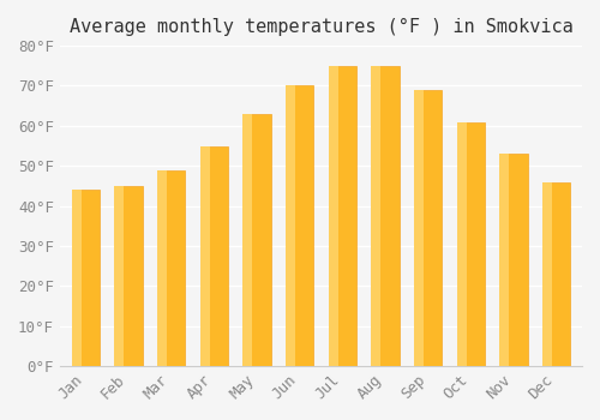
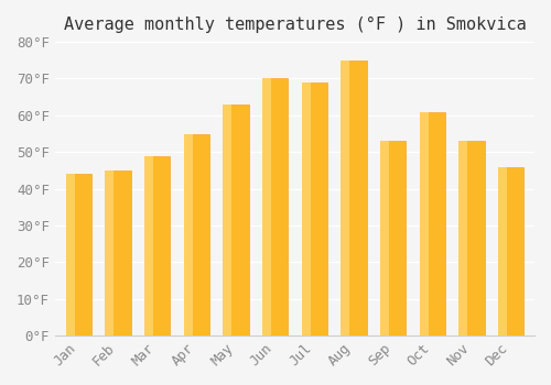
Jul: 75°F -> 69°F
Sep: 69°F -> 53°F
